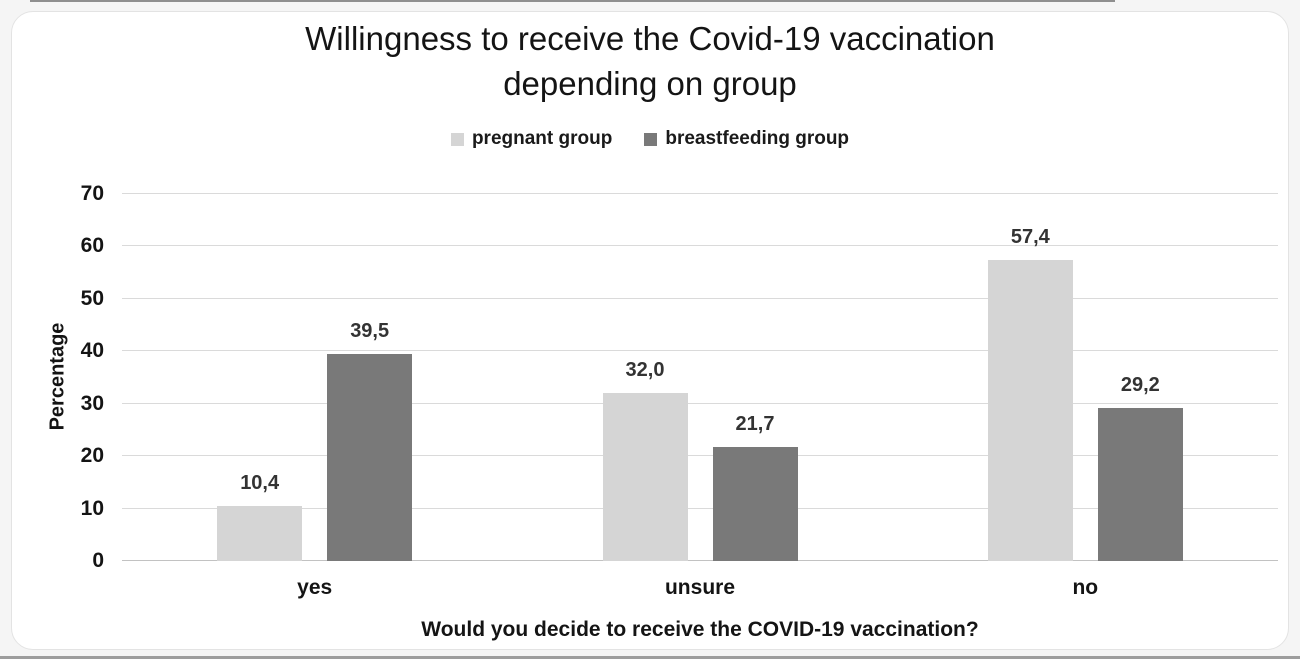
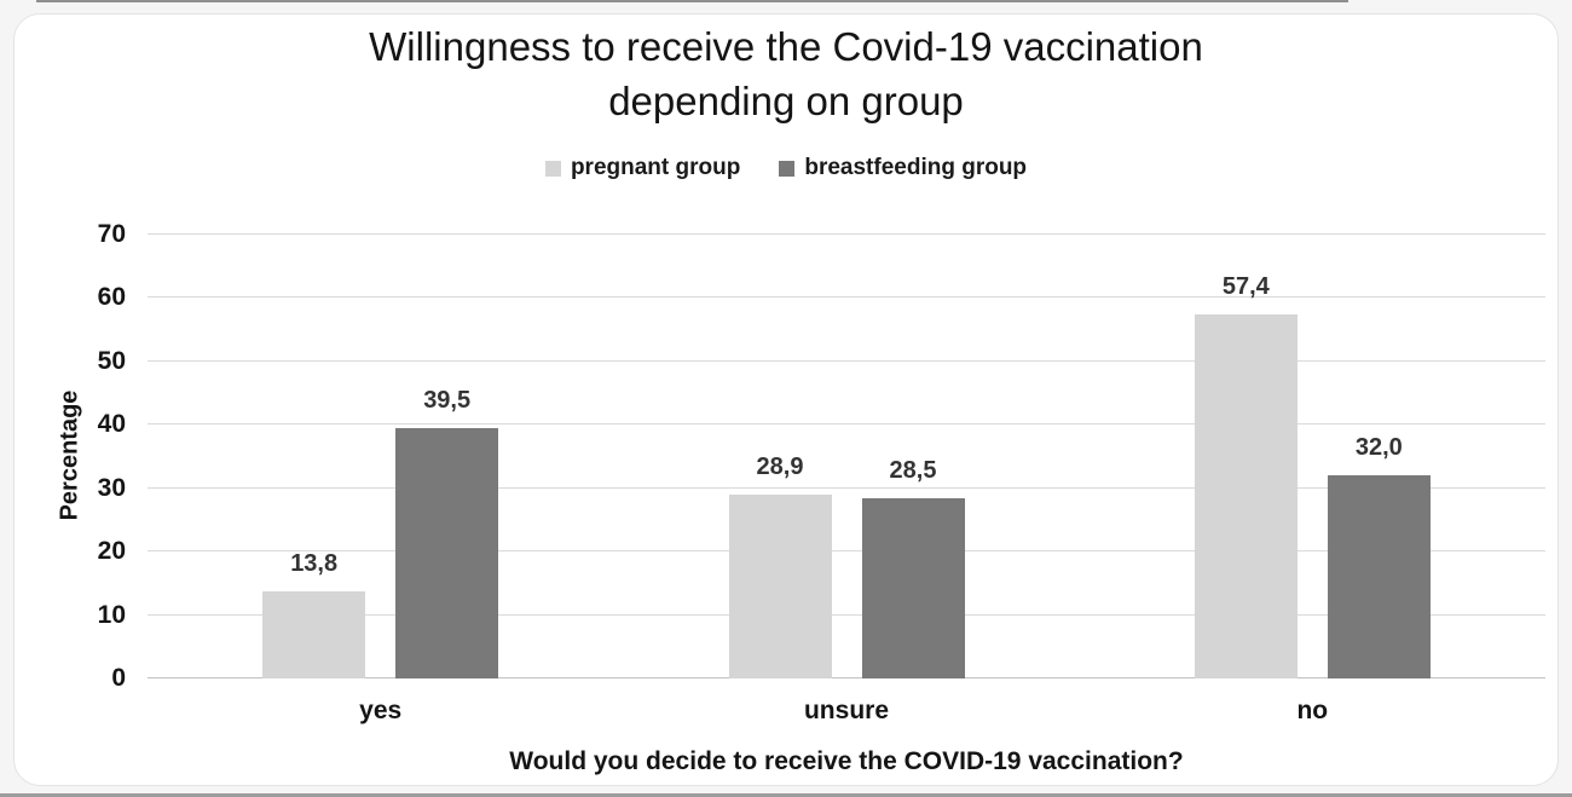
pregnant group/yes: 10,4 -> 13,8
pregnant group/unsure: 32,0 -> 28,9
breastfeeding group/unsure: 21,7 -> 28,5
breastfeeding group/no: 29,2 -> 32,0
